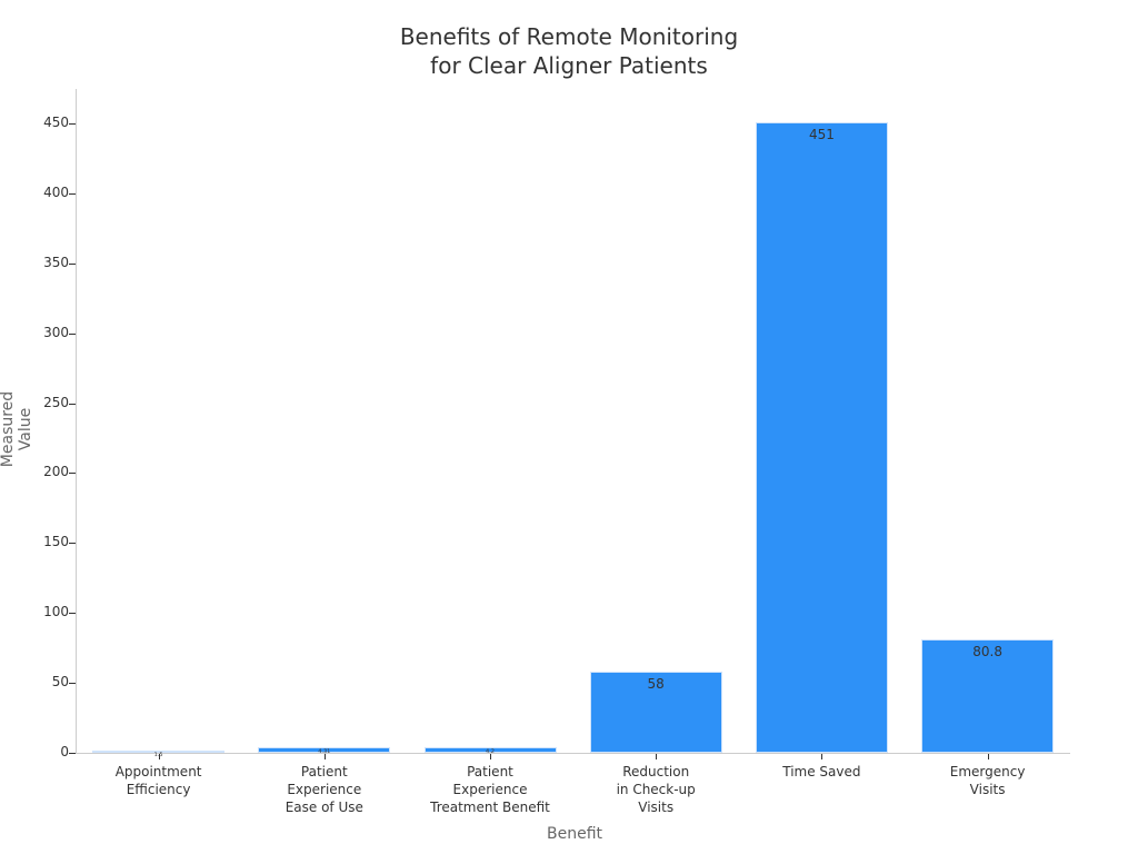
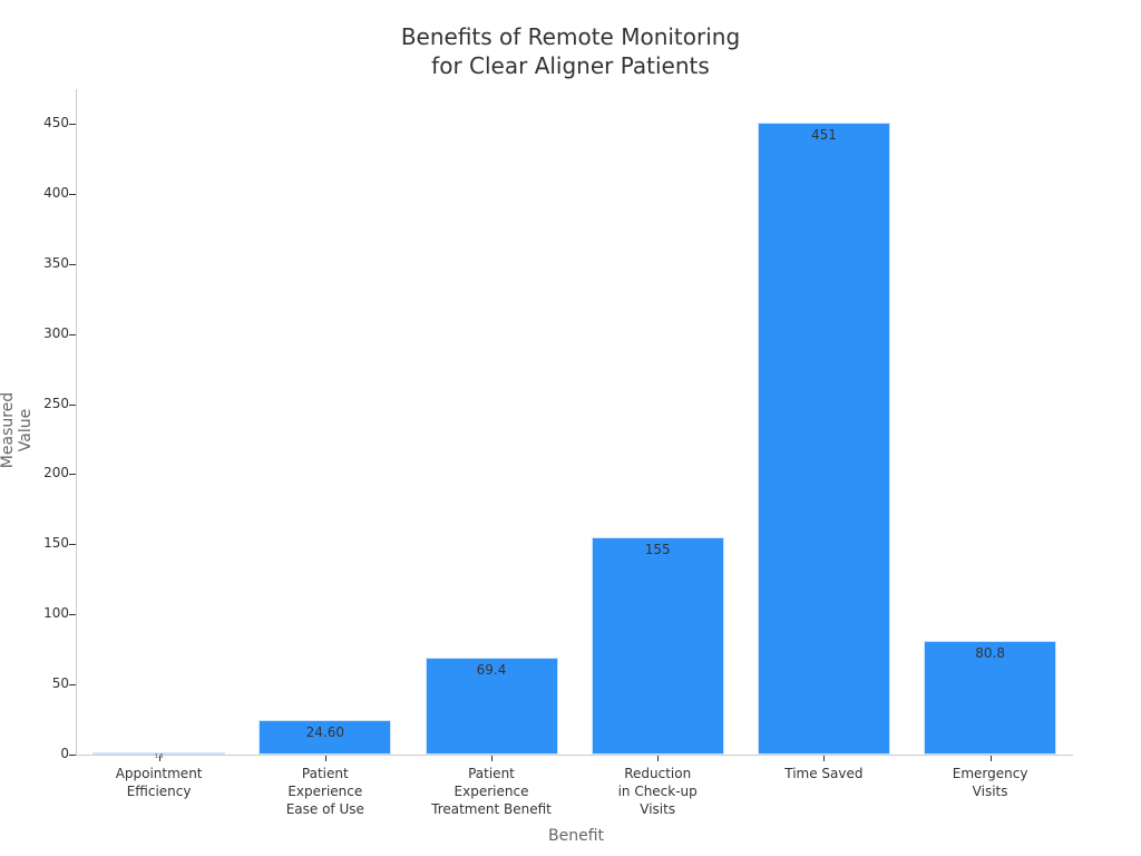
Patient Experience Ease of Use: 4.31 -> 24.60
Patient Experience Treatment Benefit: 4.2 -> 69.4
Reduction in Check-up Visits: 58 -> 155
